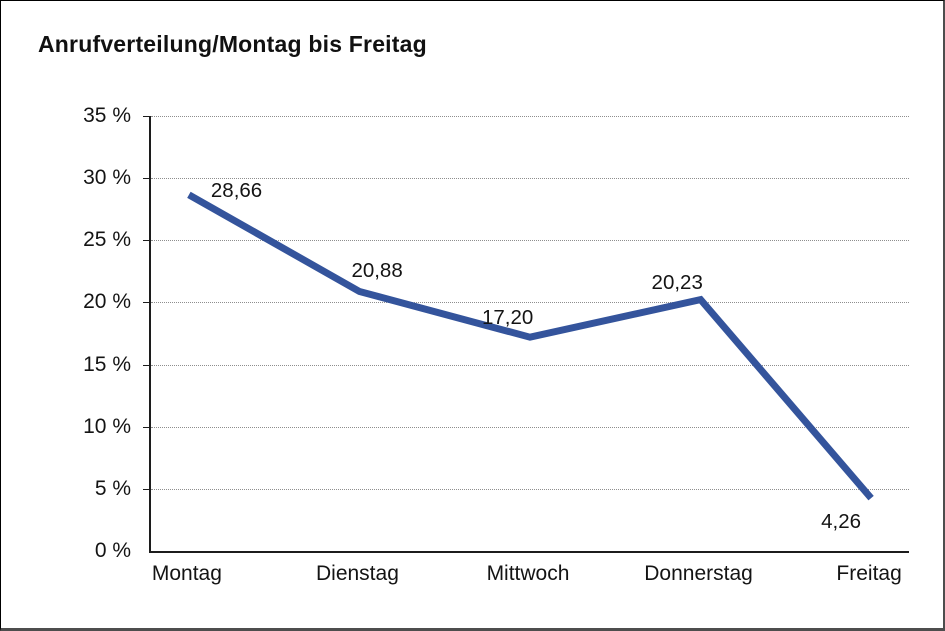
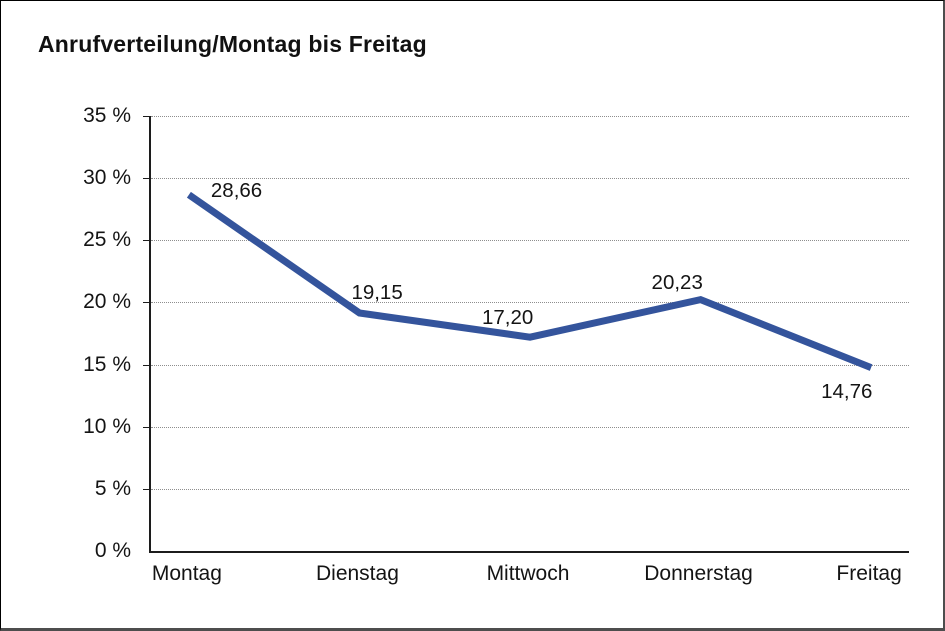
Dienstag: 20,88 -> 19,15
Freitag: 4,26 -> 14,76
